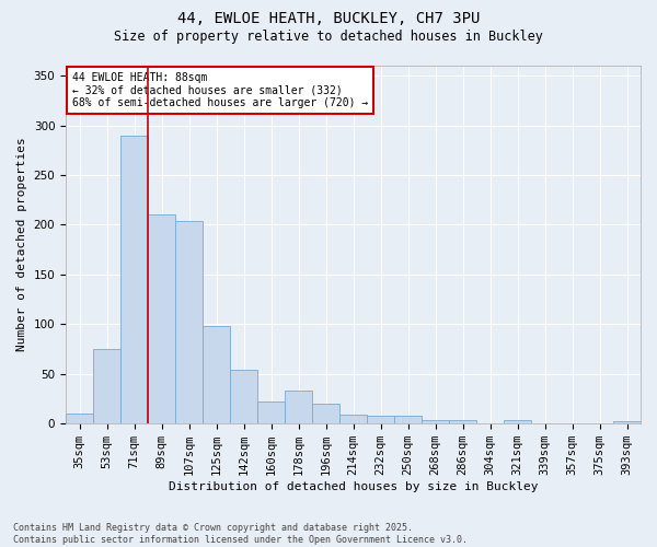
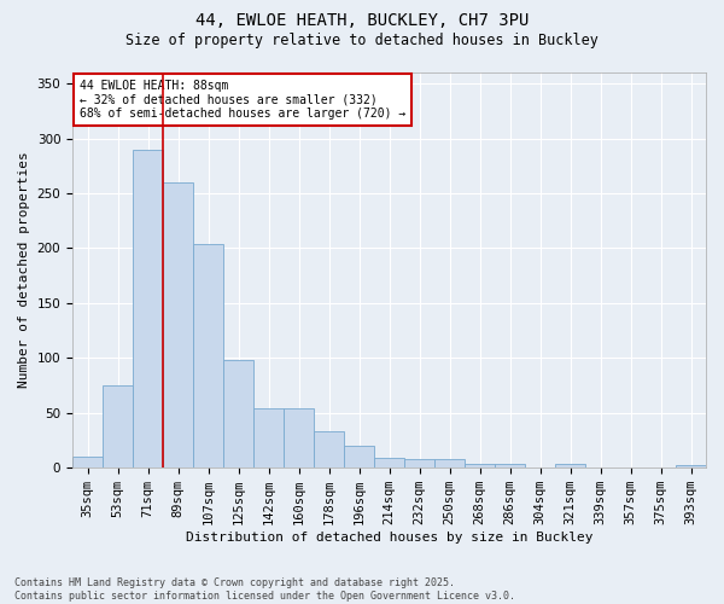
89sqm: 210 -> 260
160sqm: 22 -> 54
